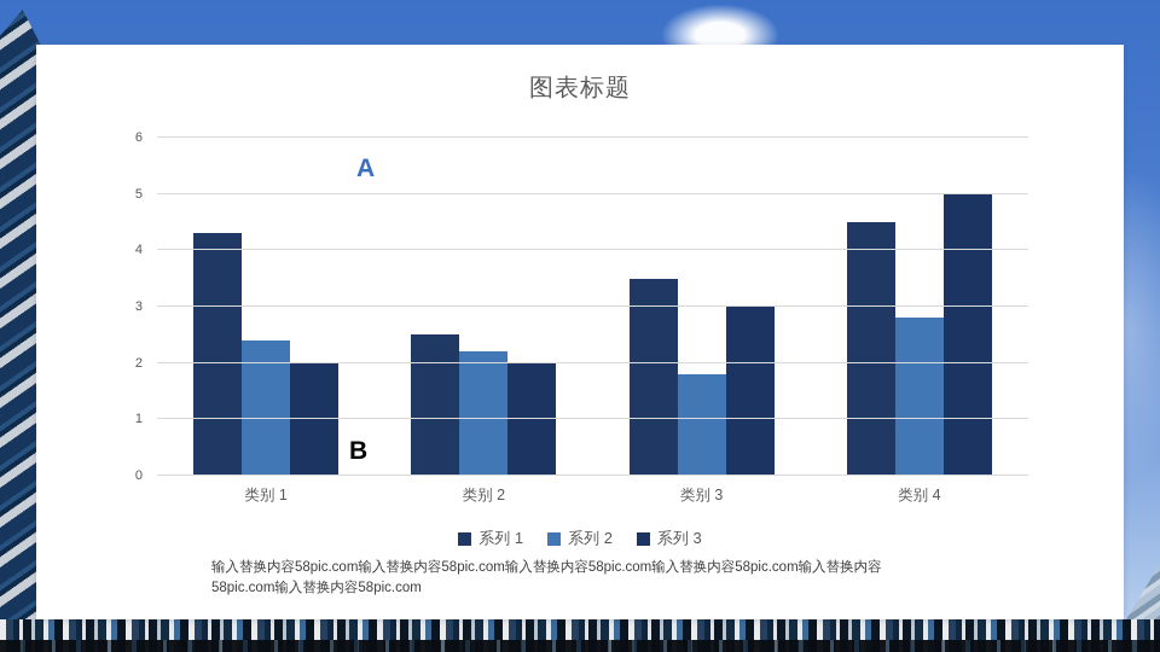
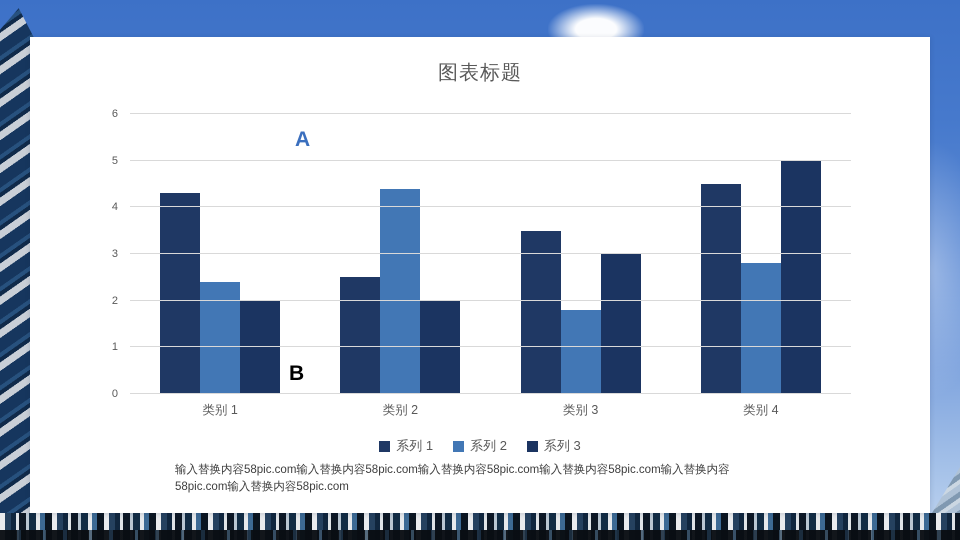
系列 2/类别 2: 2.2 -> 4.4
